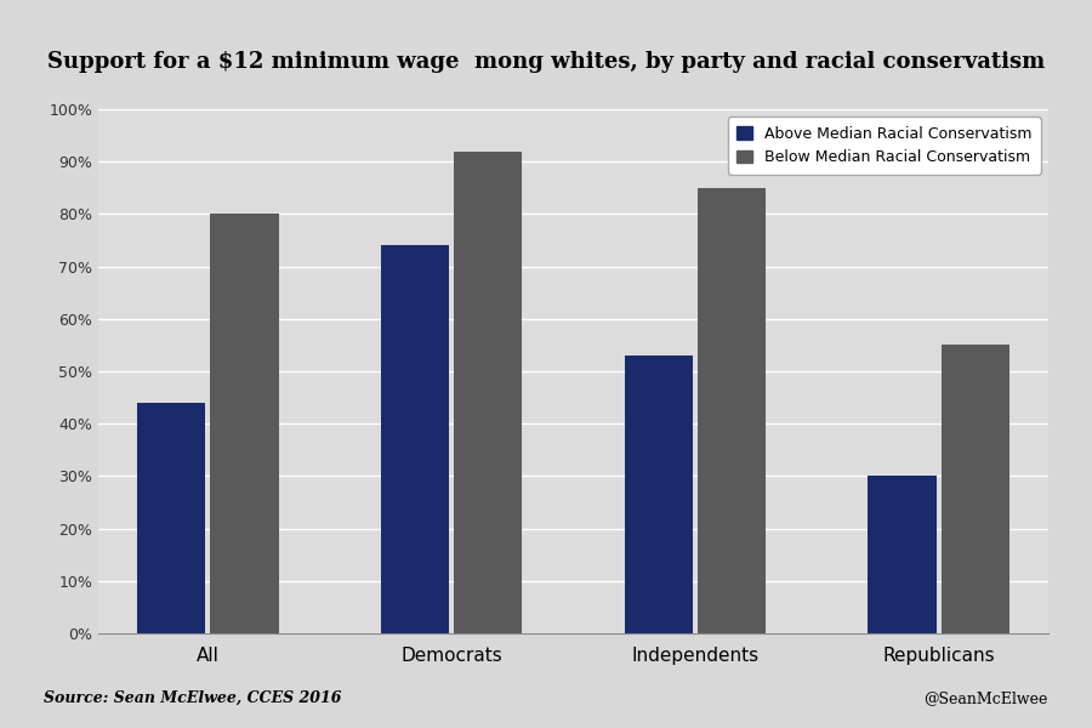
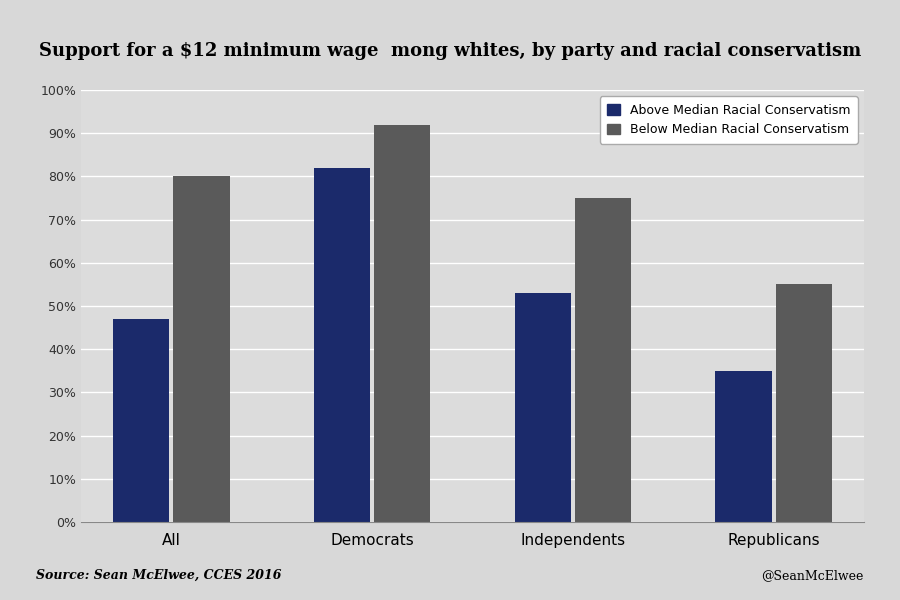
Above Median Racial Conservatism/All: 44% -> 47%
Above Median Racial Conservatism/Democrats: 74% -> 82%
Below Median Racial Conservatism/Independents: 85% -> 75%
Above Median Racial Conservatism/Republicans: 30% -> 35%
